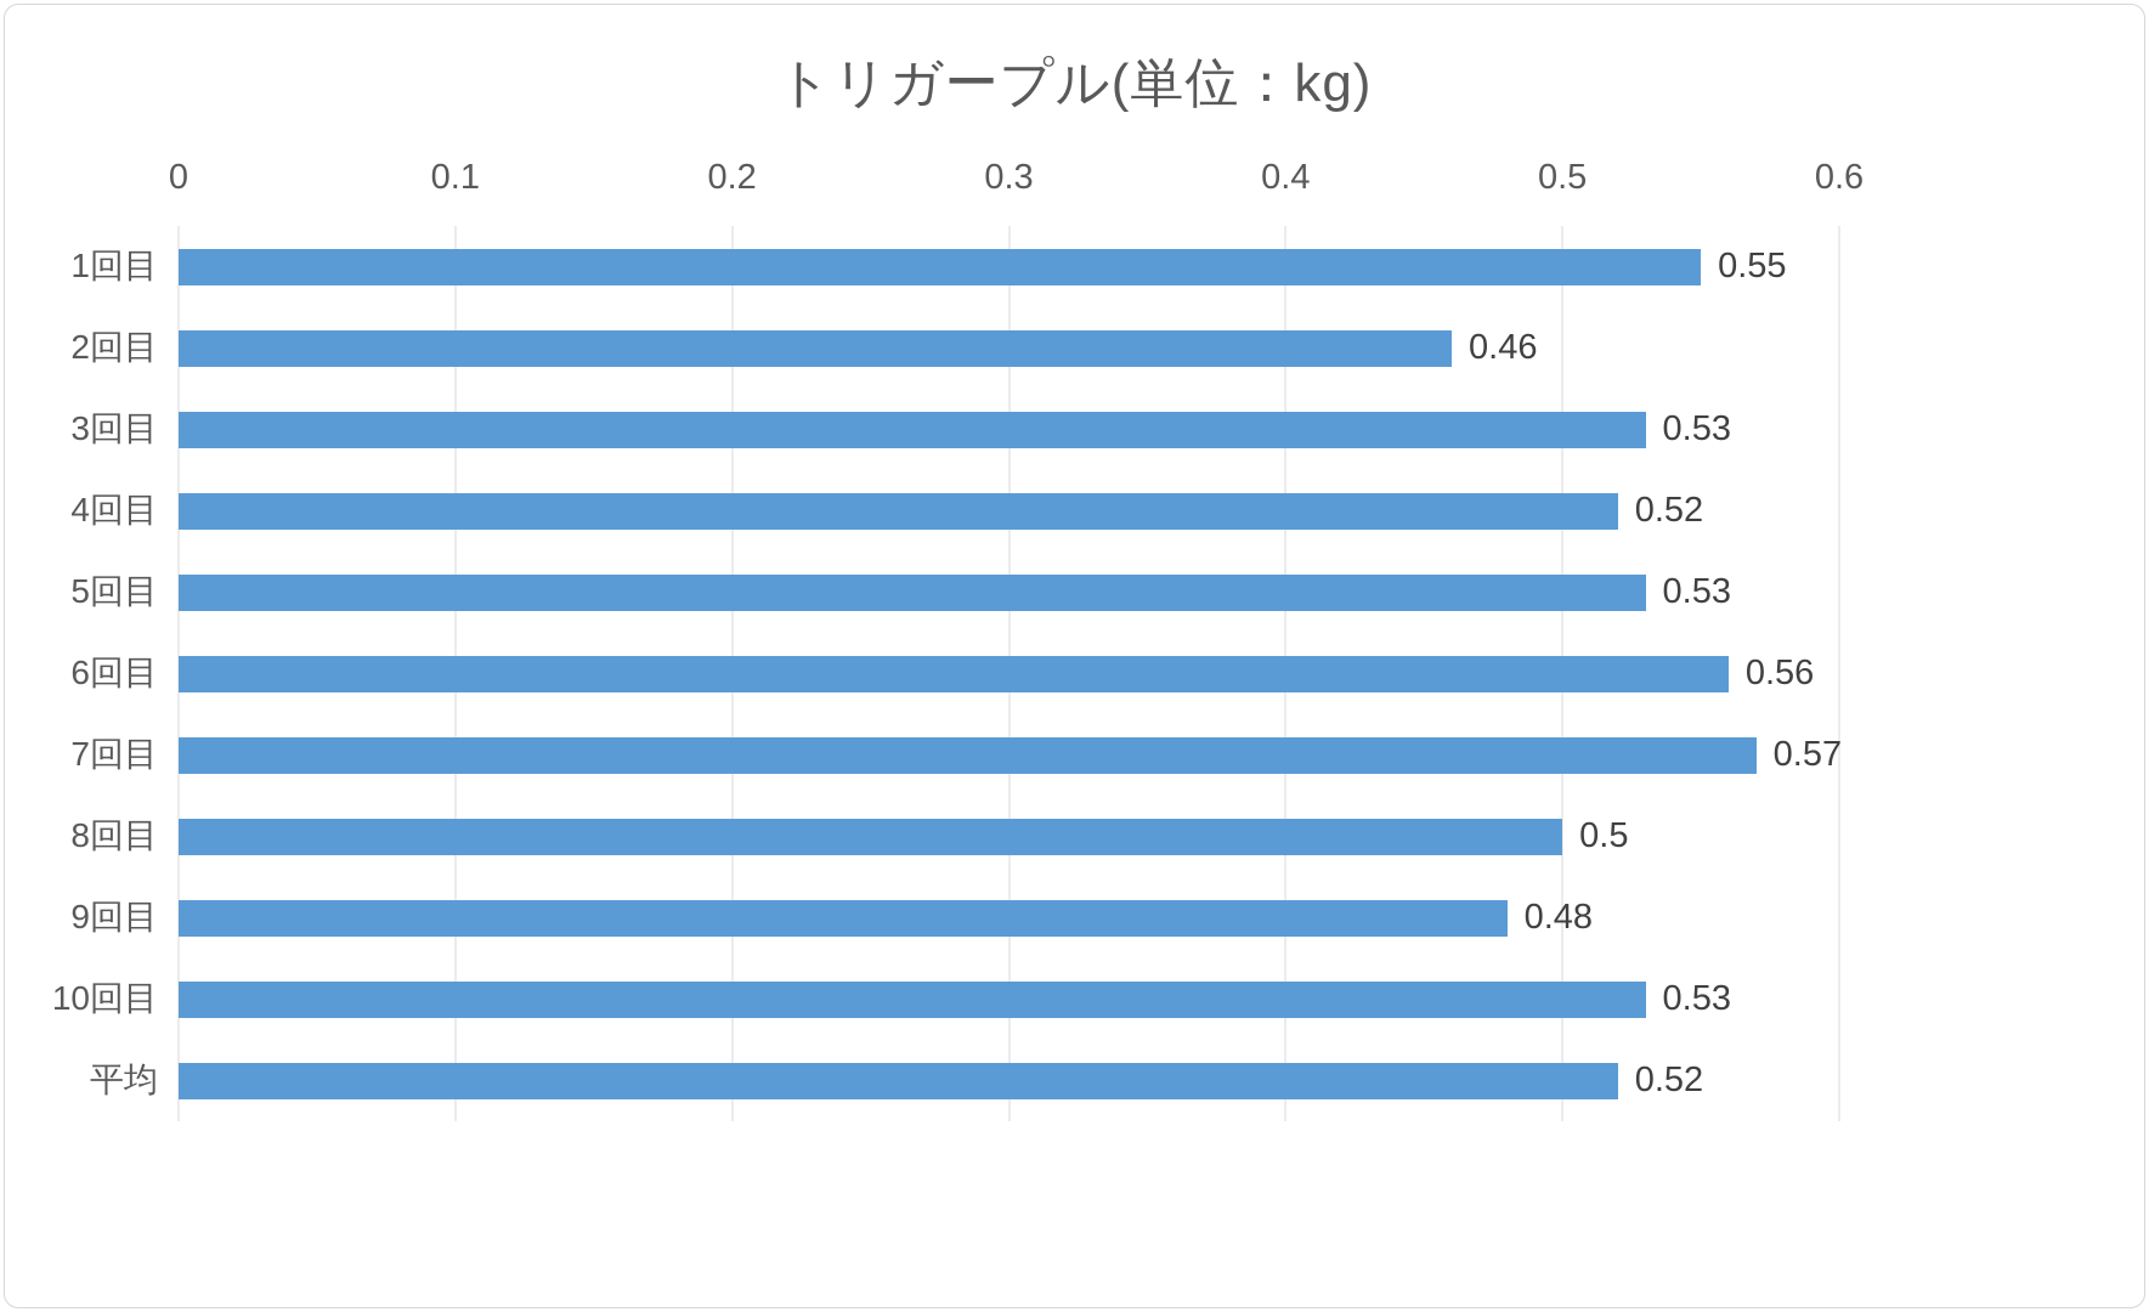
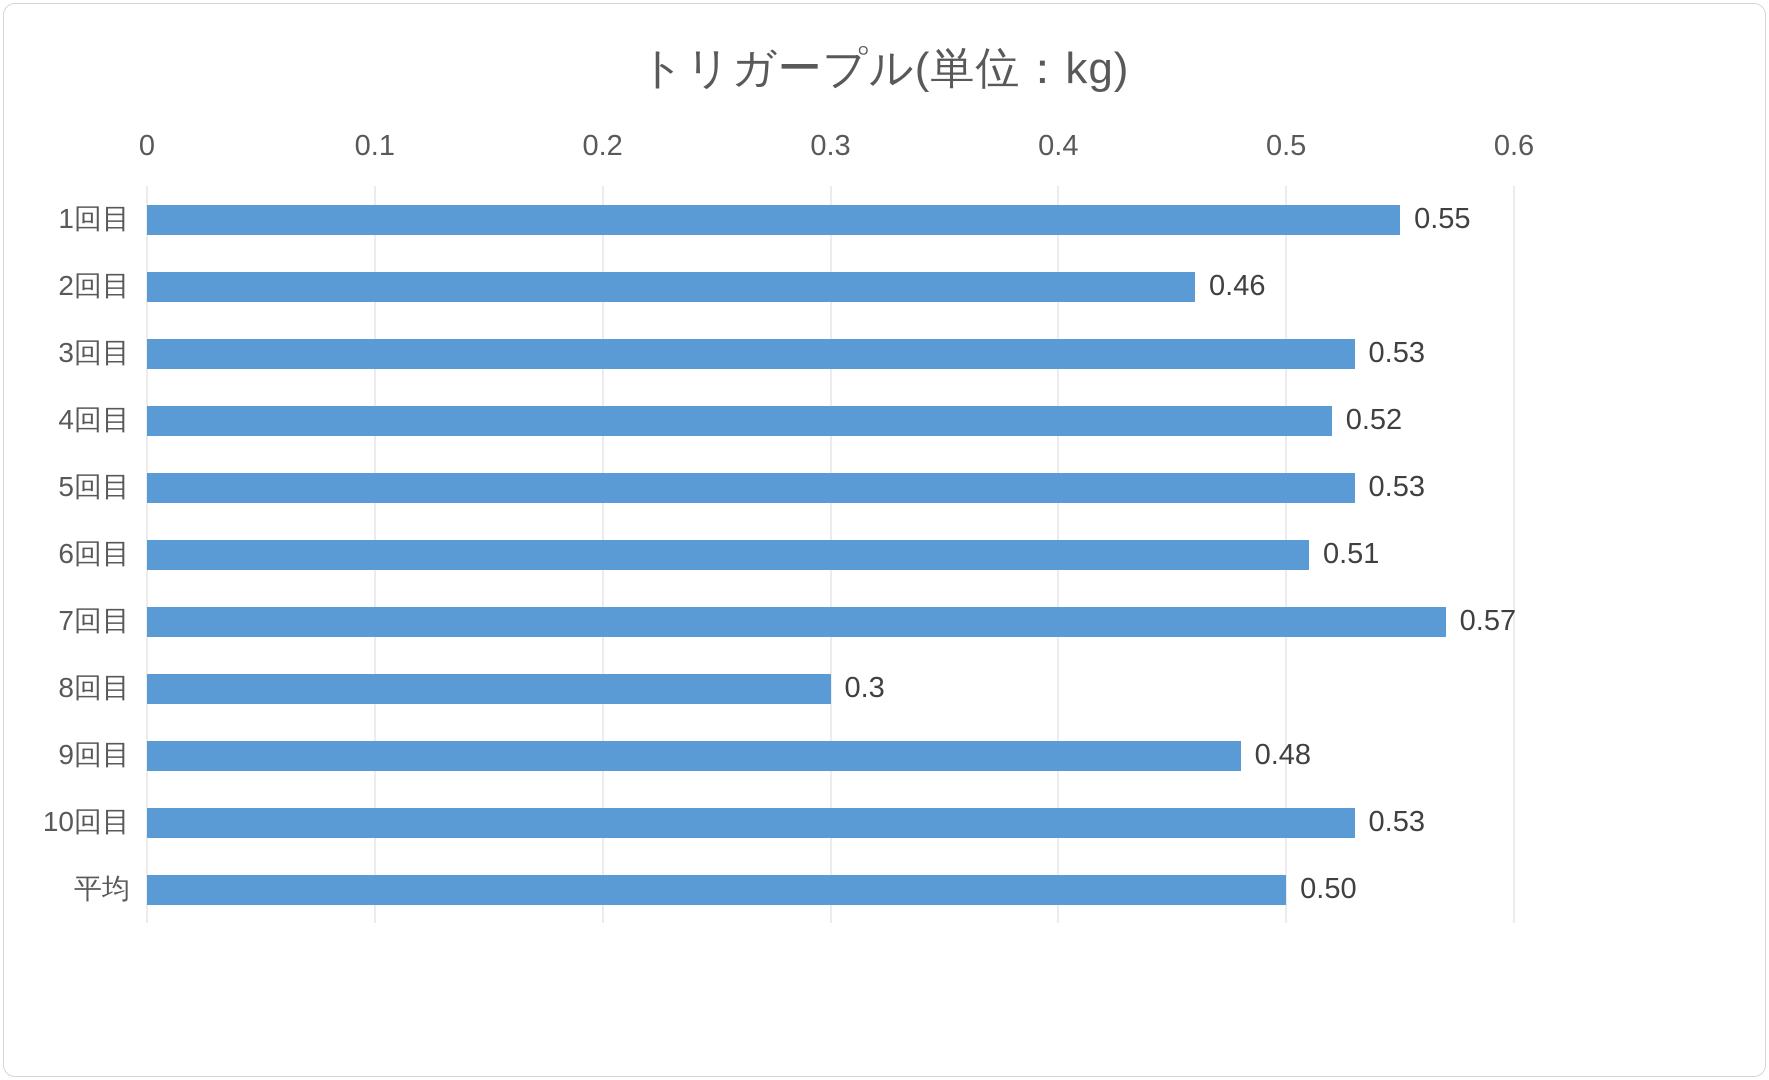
6回目: 0.56 -> 0.51
8回目: 0.5 -> 0.3
平均: 0.52 -> 0.50
